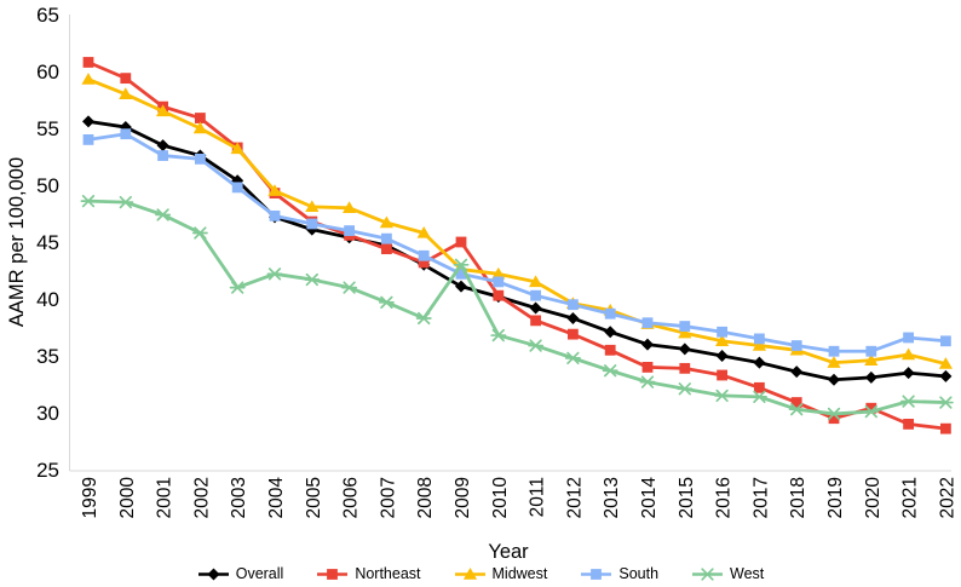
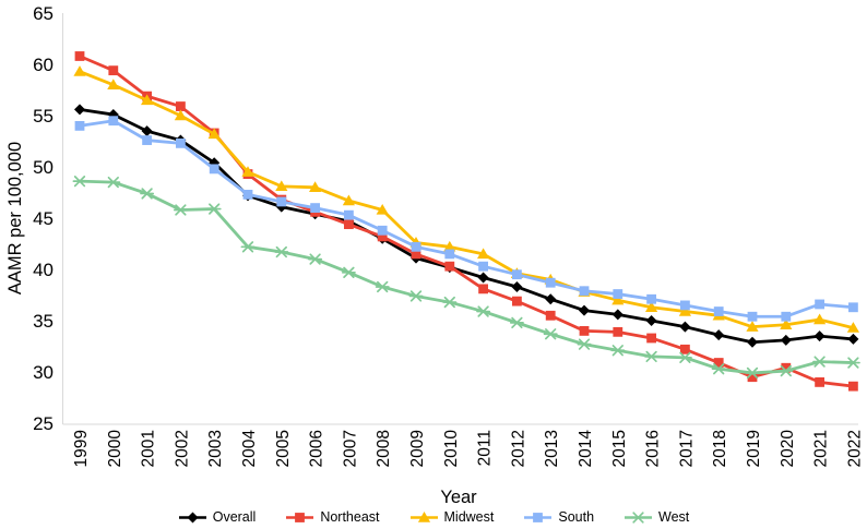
West/2003: 41 -> 46
Northeast/2009: 45 -> 42
West/2009: 43 -> 37
